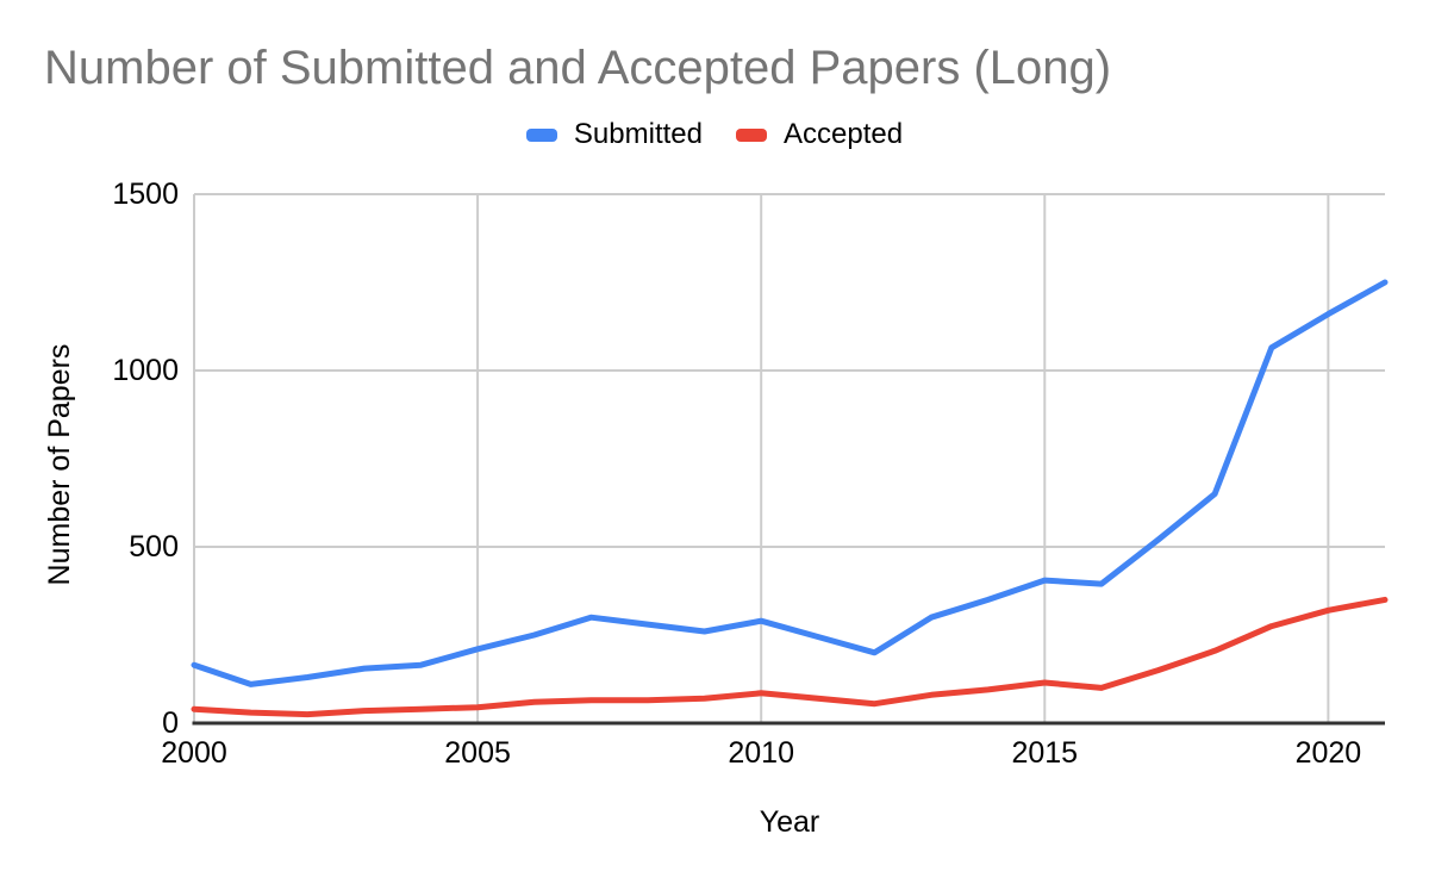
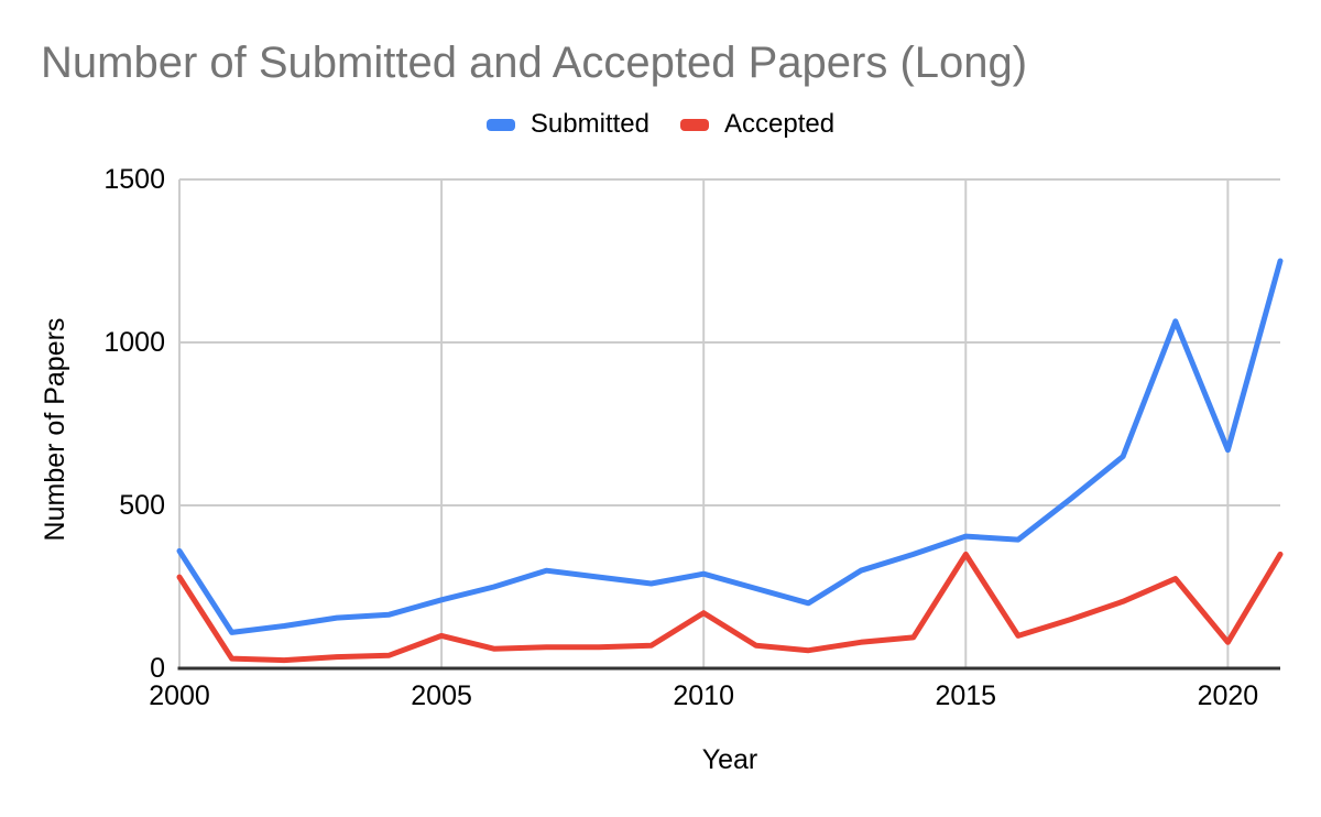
Submitted/2000: 160 -> 360
Accepted/2000: 40 -> 280
Accepted/2005: 40 -> 100
Accepted/2010: 80 -> 170
Accepted/2015: 120 -> 350
Submitted/2020: 1160 -> 670
Accepted/2020: 320 -> 80
